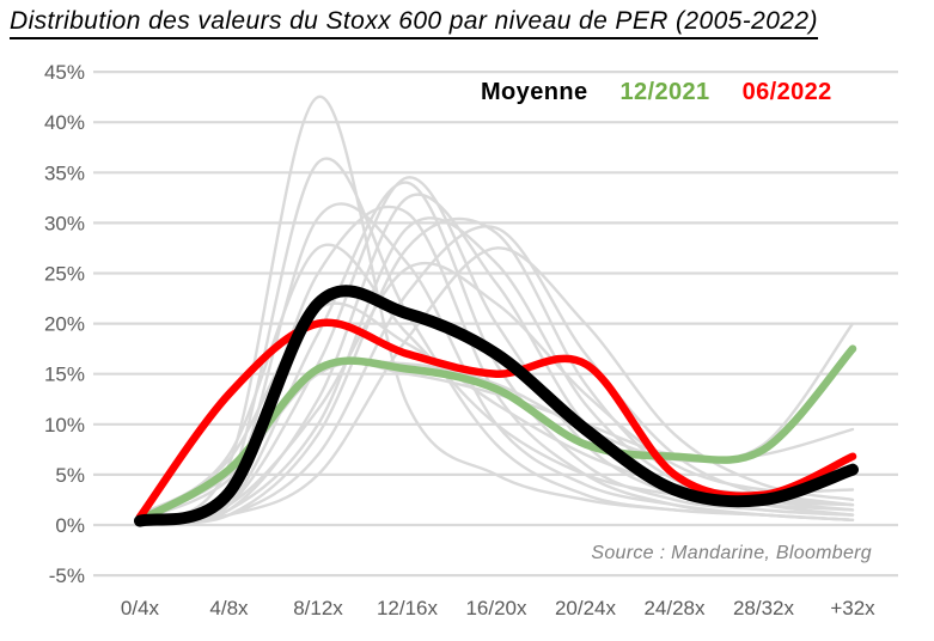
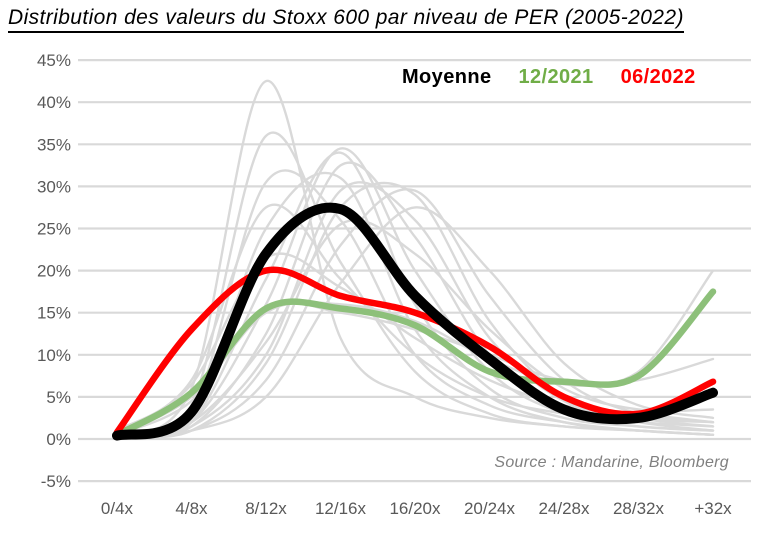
Moyenne/12/16x: 21% -> 27%
06/2022/20/24x: 16% -> 11%
